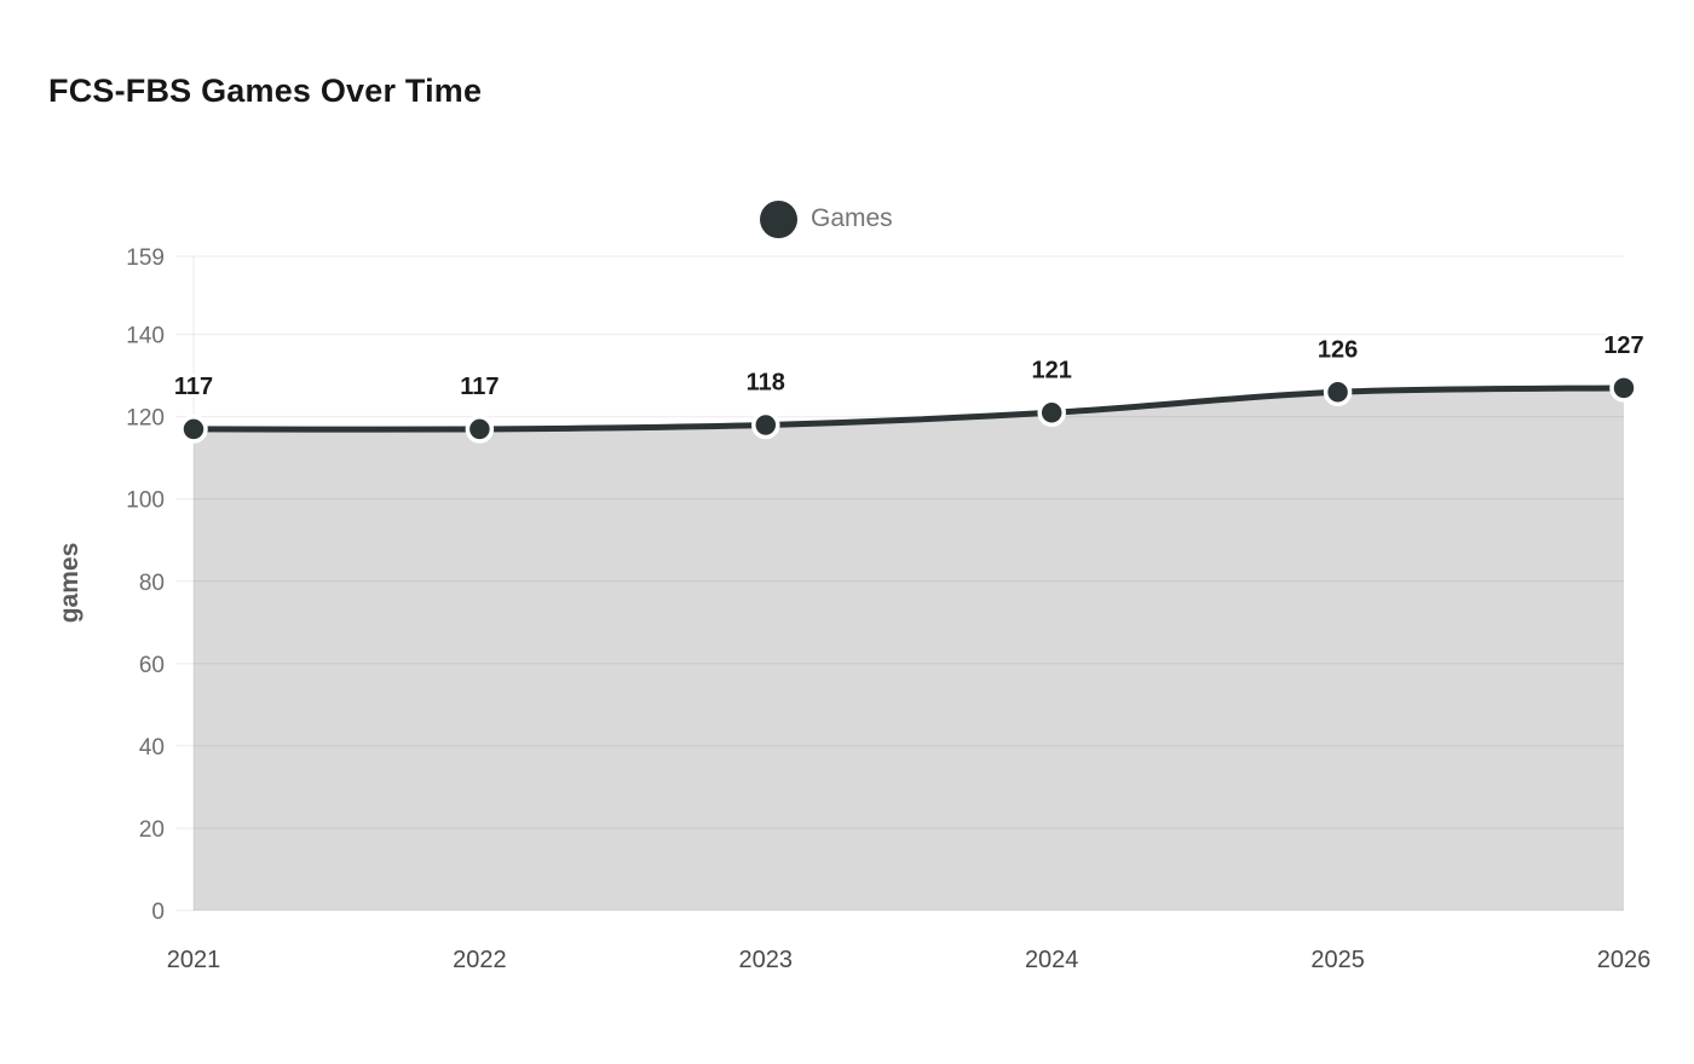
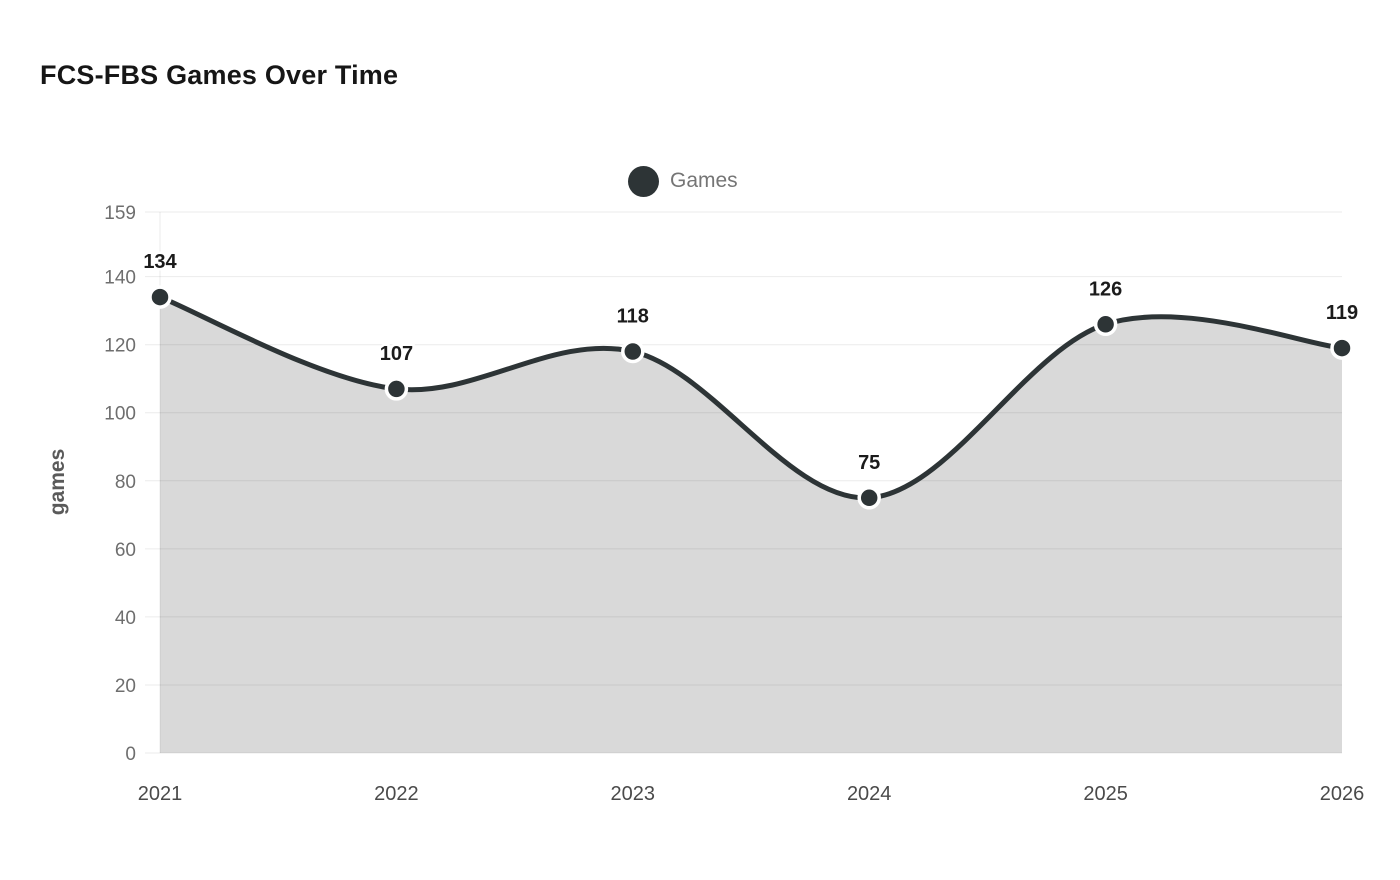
2021: 117 -> 134
2022: 117 -> 107
2024: 121 -> 75
2026: 127 -> 119
